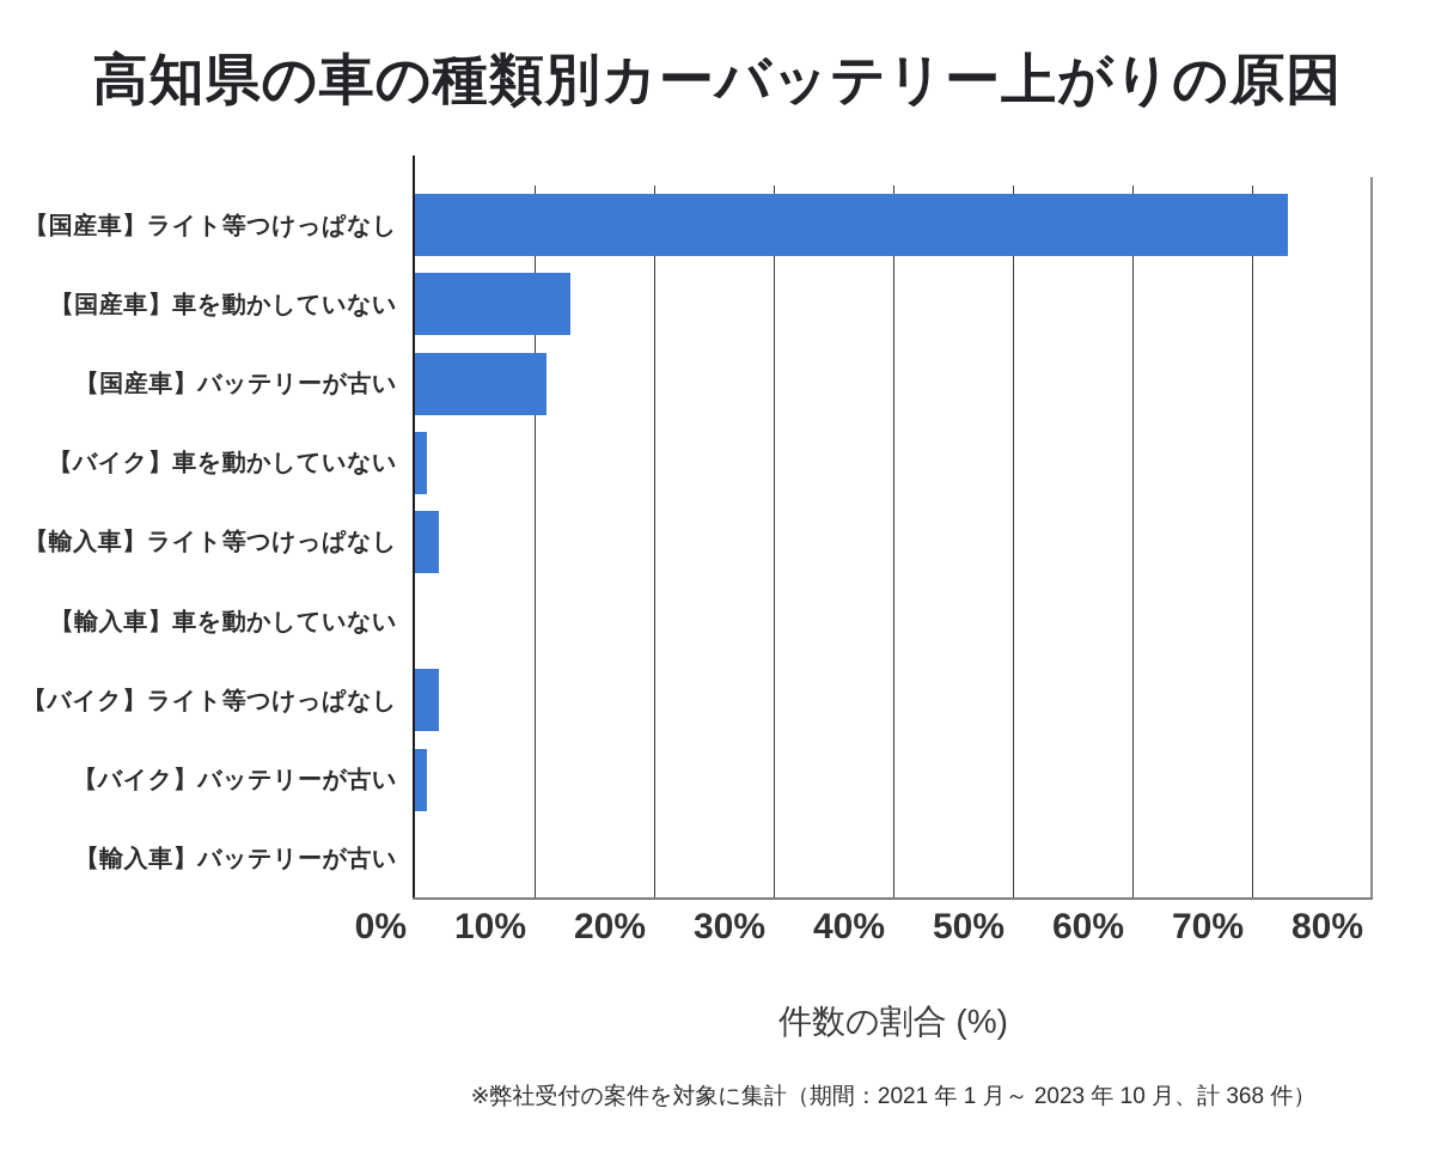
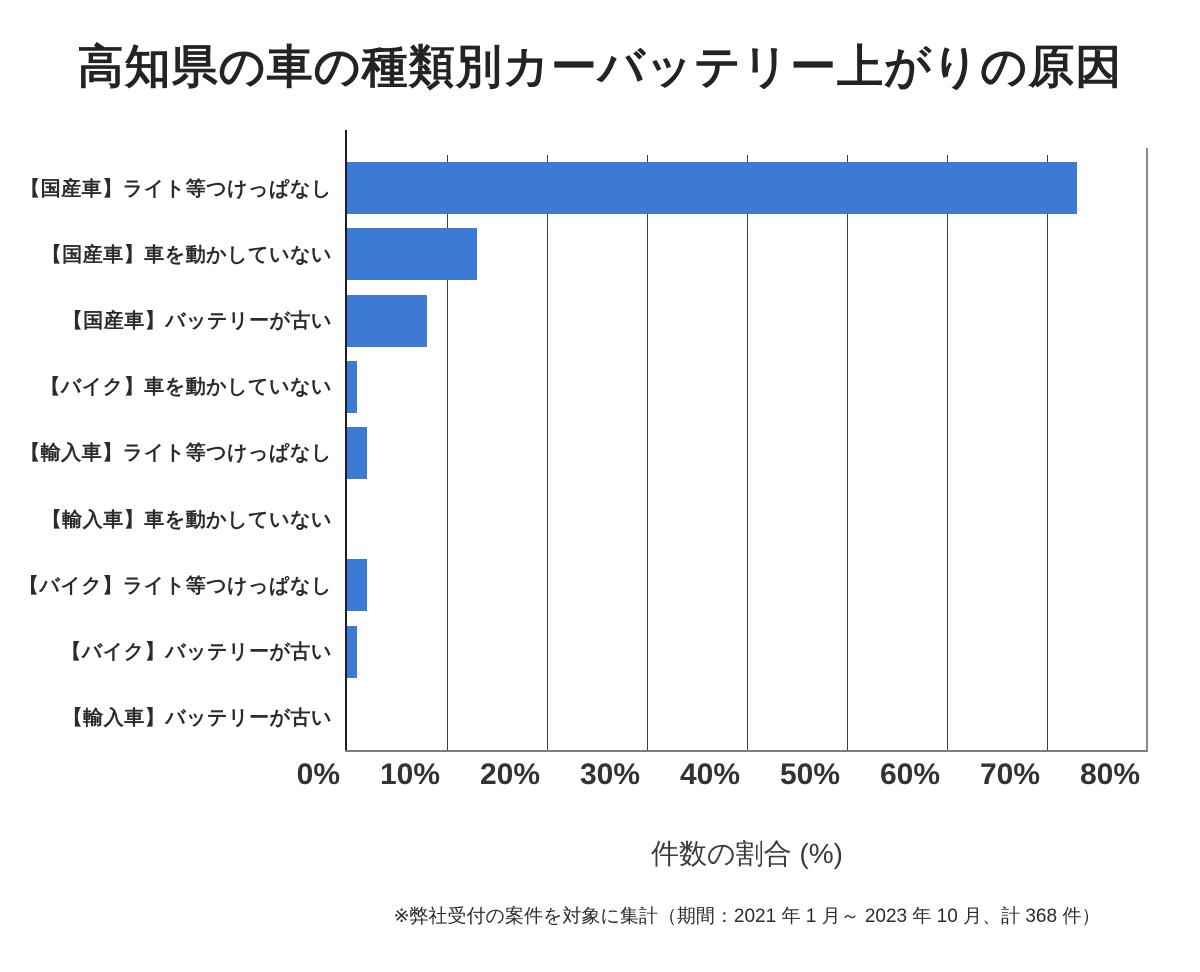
【国産車】バッテリーが古い: 11% -> 8%
